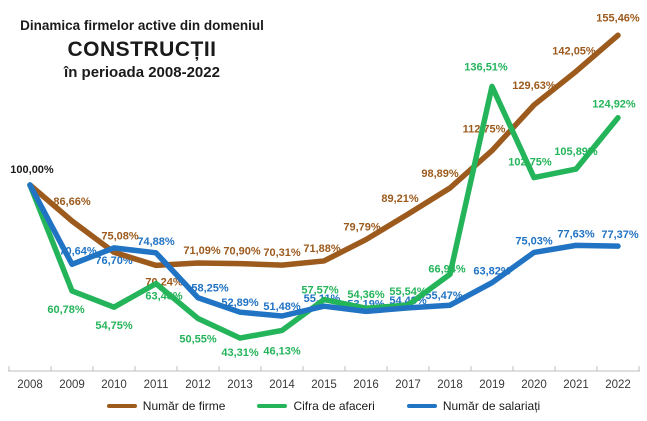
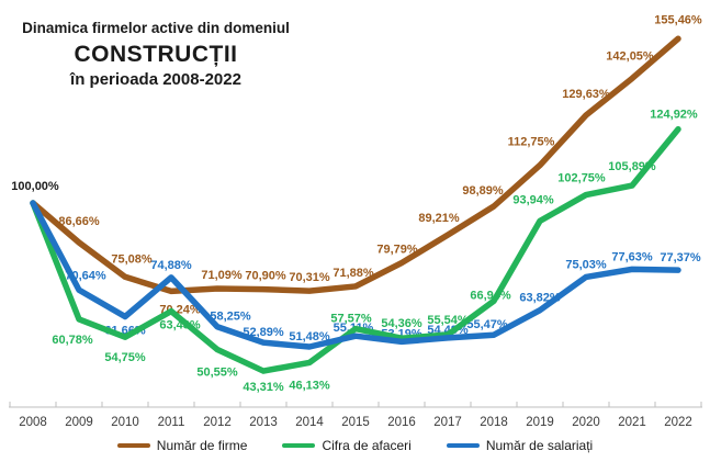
Număr de salariați/2010: 76,70% -> 61,66%
Cifra de afaceri/2019: 136,51% -> 93,94%
